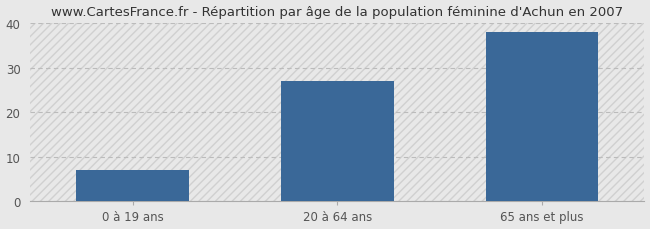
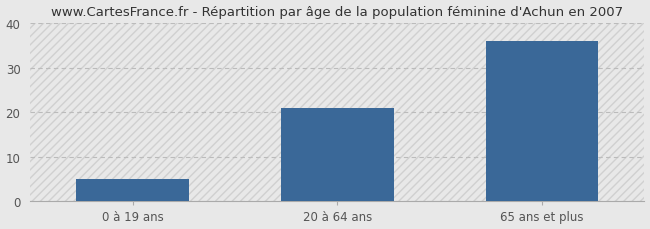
0 à 19 ans: 7 -> 5
20 à 64 ans: 27 -> 21
65 ans et plus: 38 -> 36
